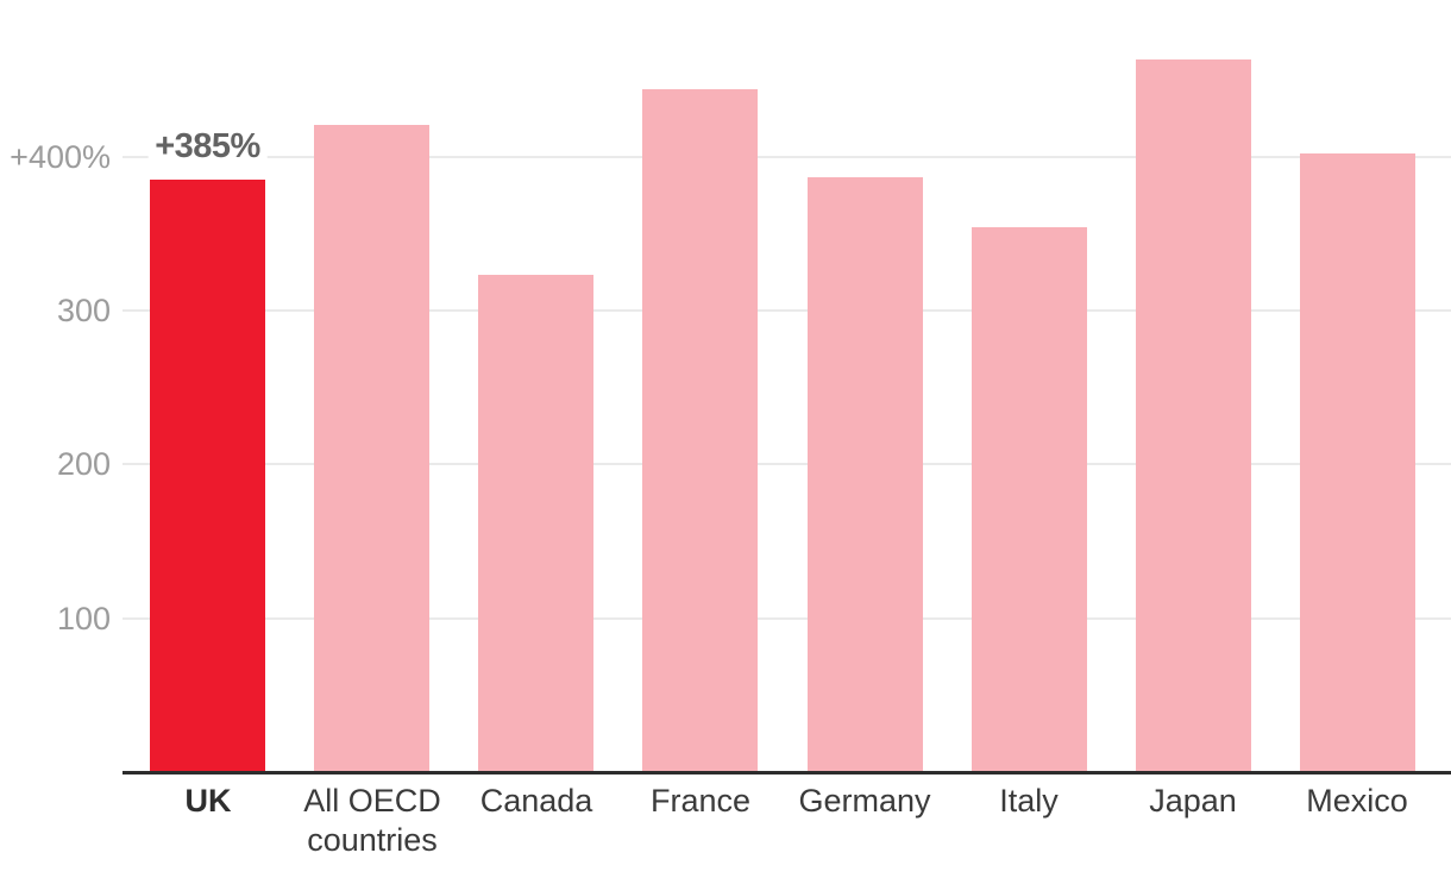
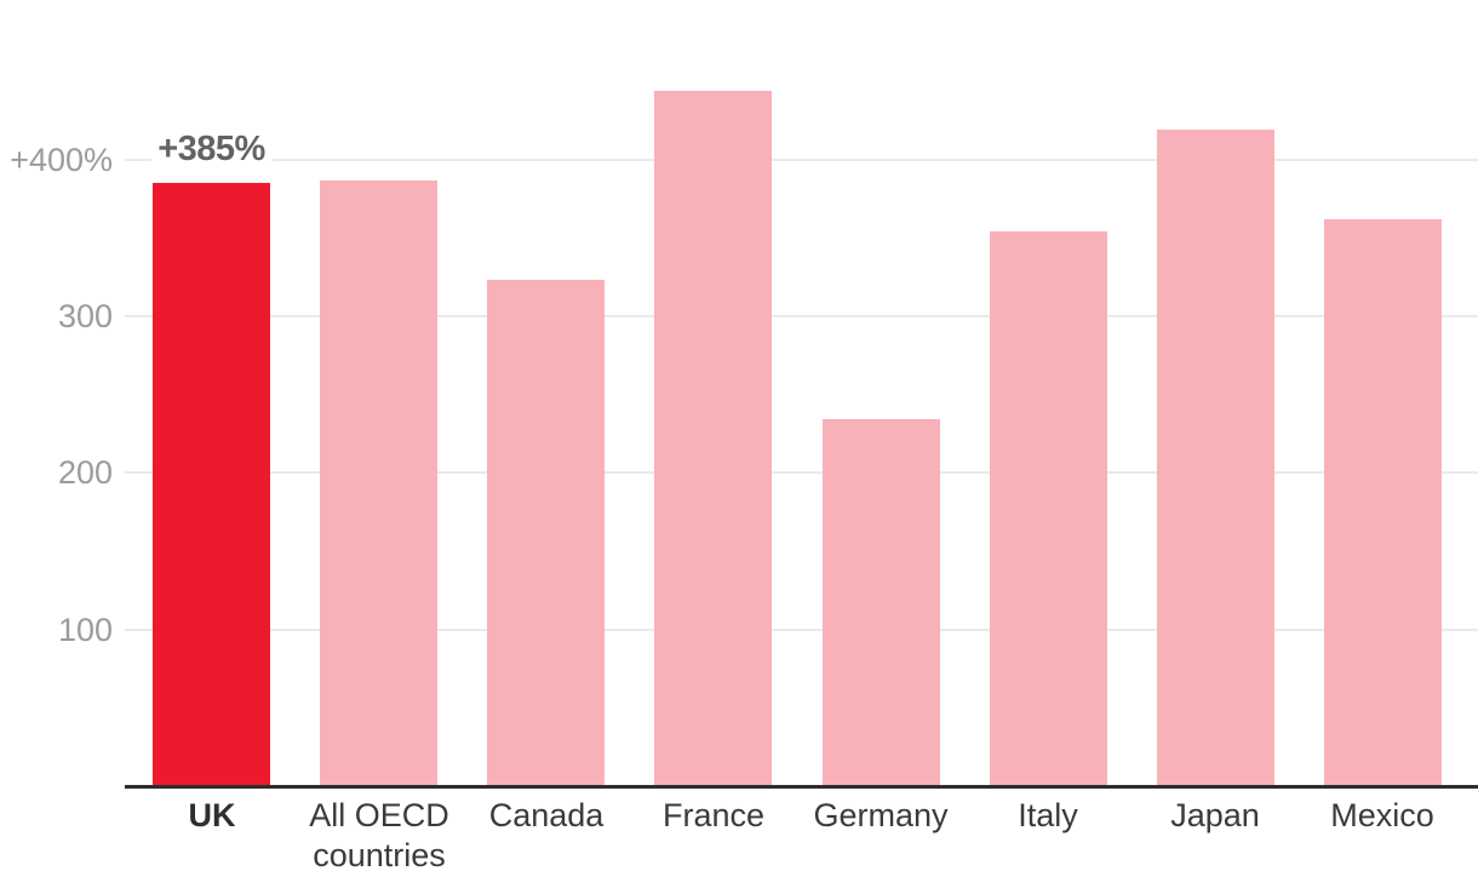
All OECD countries: 421% -> 387%
Germany: 387% -> 234%
Japan: 463% -> 419%
Mexico: 402% -> 362%
